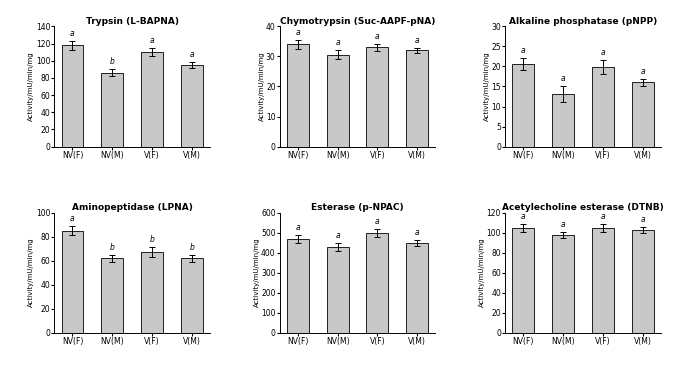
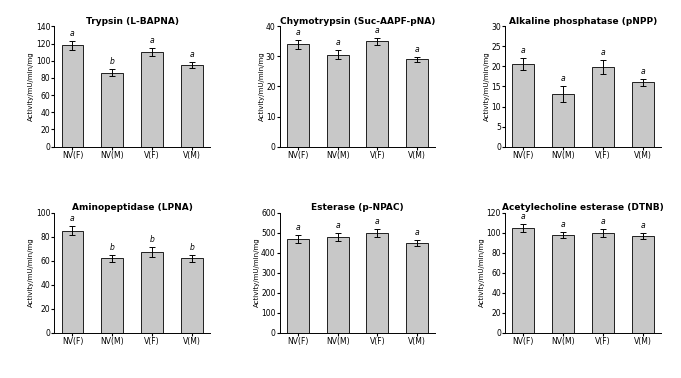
Chymotrypsin (Suc-AAPF-pNA)/V(F): 33.0 -> 35.0
Chymotrypsin (Suc-AAPF-pNA)/V(M): 32.0 -> 29.0
Esterase (p-NPAC)/NV(M): 430 -> 480
Acetylecholine esterase (DTNB)/V(F): 105 -> 100
Acetylecholine esterase (DTNB)/V(M): 103 -> 97
